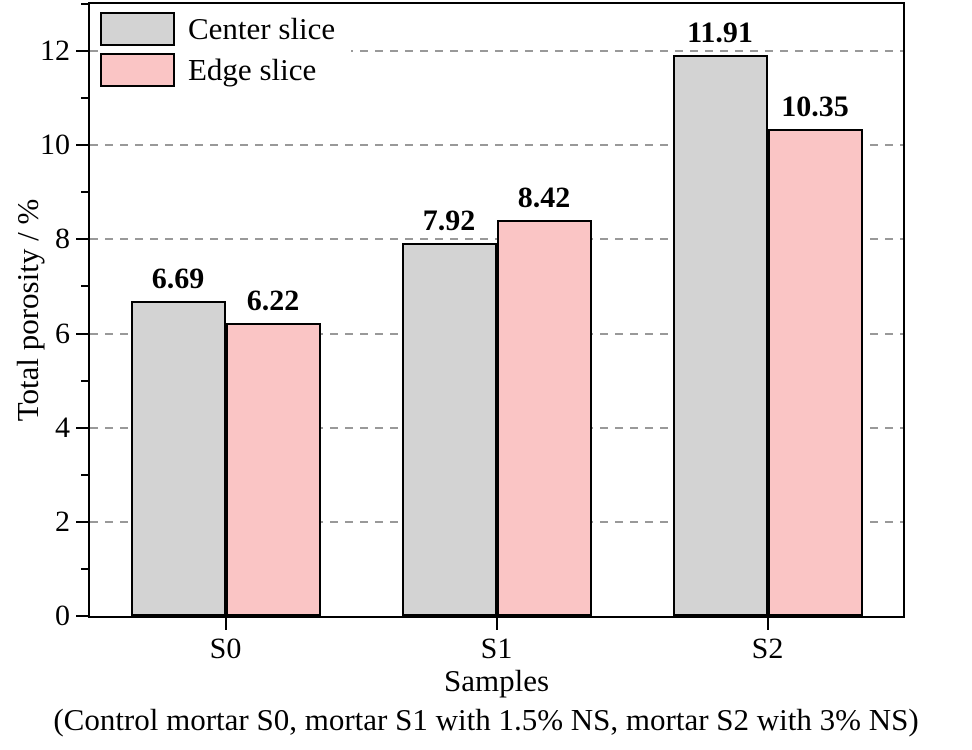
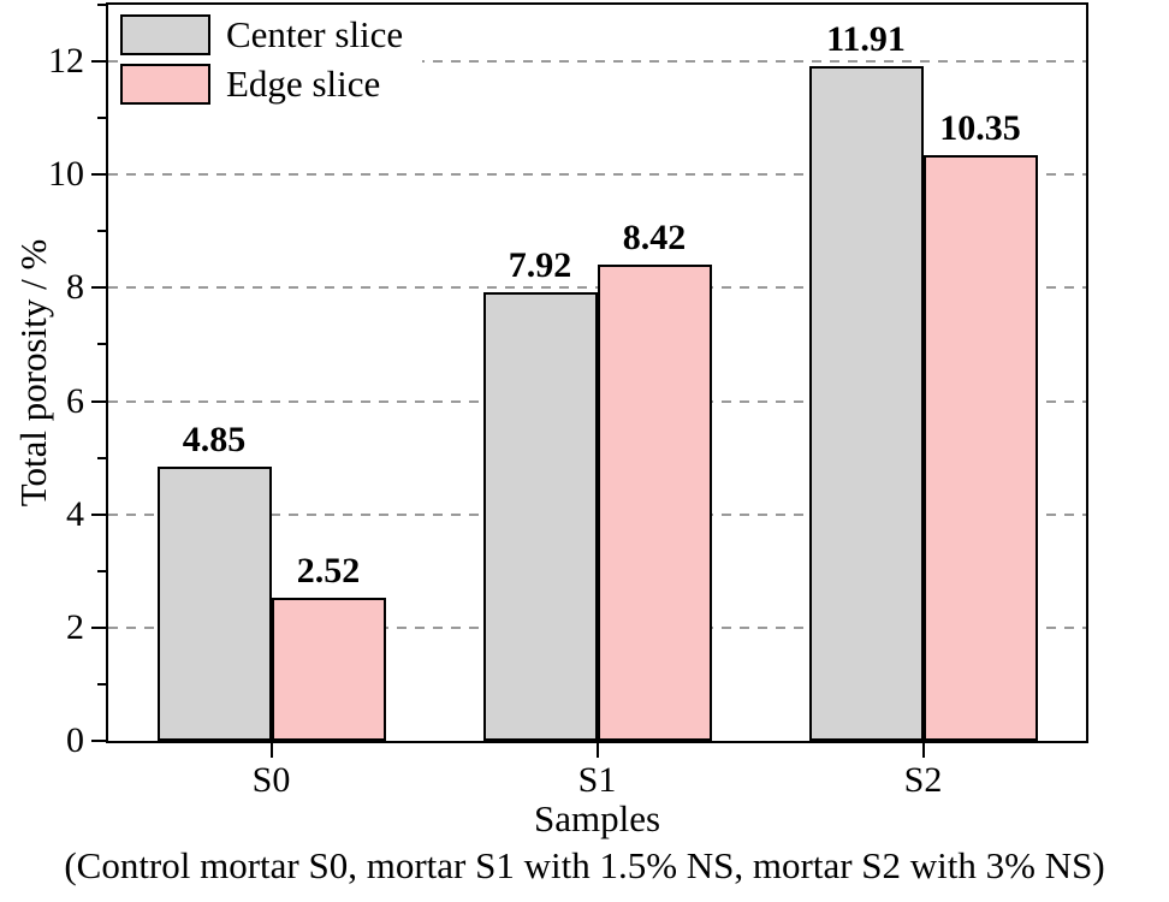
Center slice/S0: 6.69 -> 4.85
Edge slice/S0: 6.22 -> 2.52
